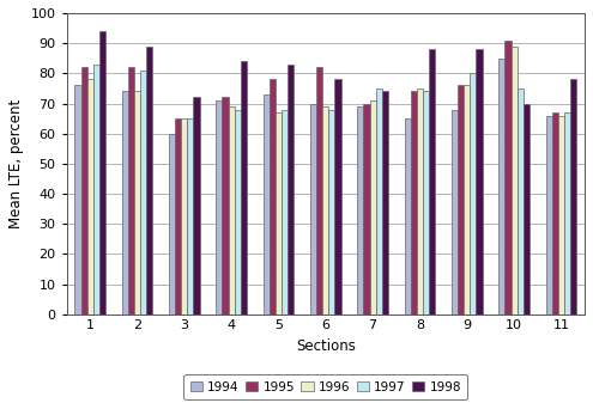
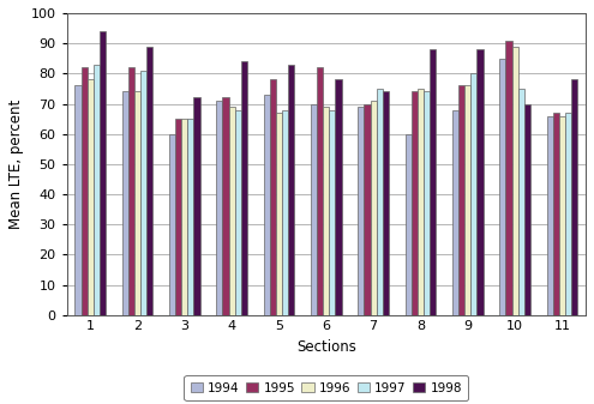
1994/8: 65 -> 60
